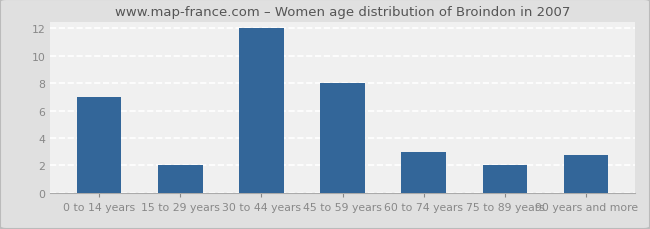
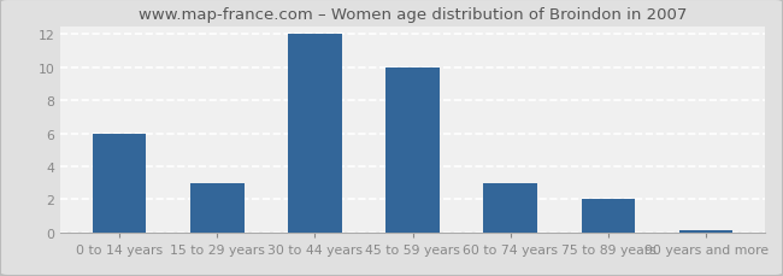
0 to 14 years: 7.0 -> 6.0
15 to 29 years: 2.0 -> 3.0
45 to 59 years: 8.0 -> 10.0
90 years and more: 2.8 -> 0.1
